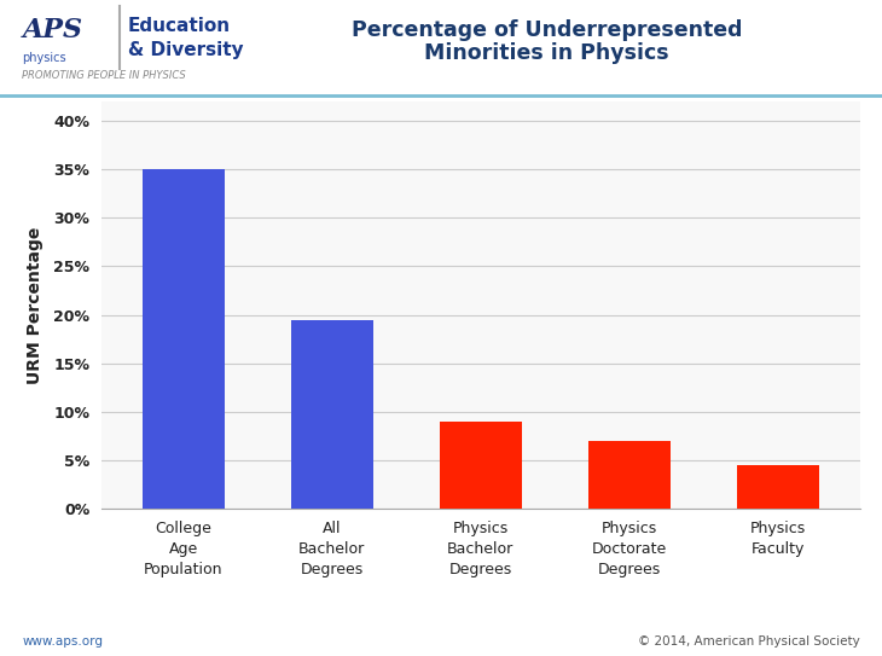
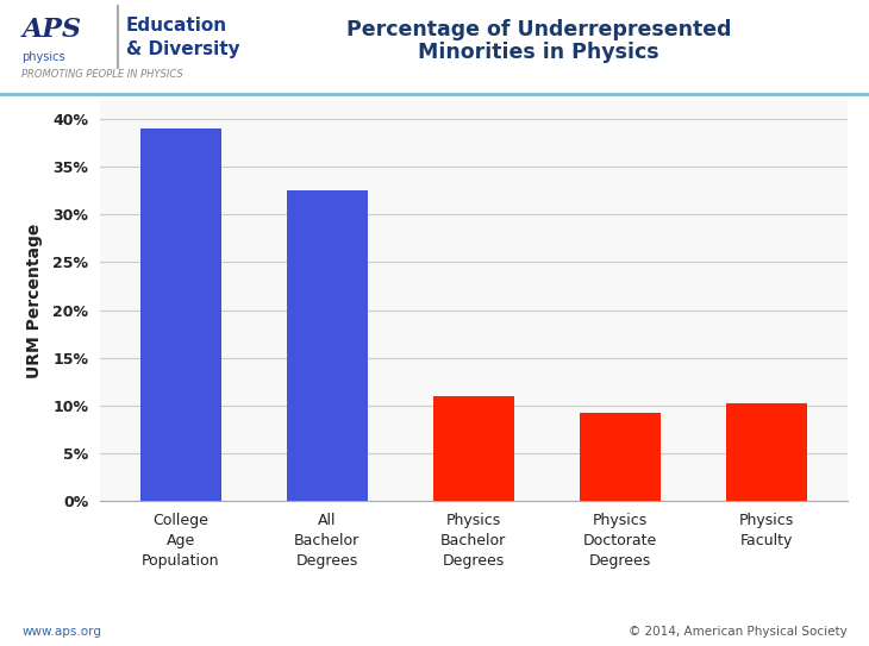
College Age Population: 35.0% -> 39.0%
All Bachelor Degrees: 19.5% -> 32.6%
Physics Bachelor Degrees: 9.0% -> 11.0%
Physics Doctorate Degrees: 7.0% -> 9.2%
Physics Faculty: 4.5% -> 10.2%
